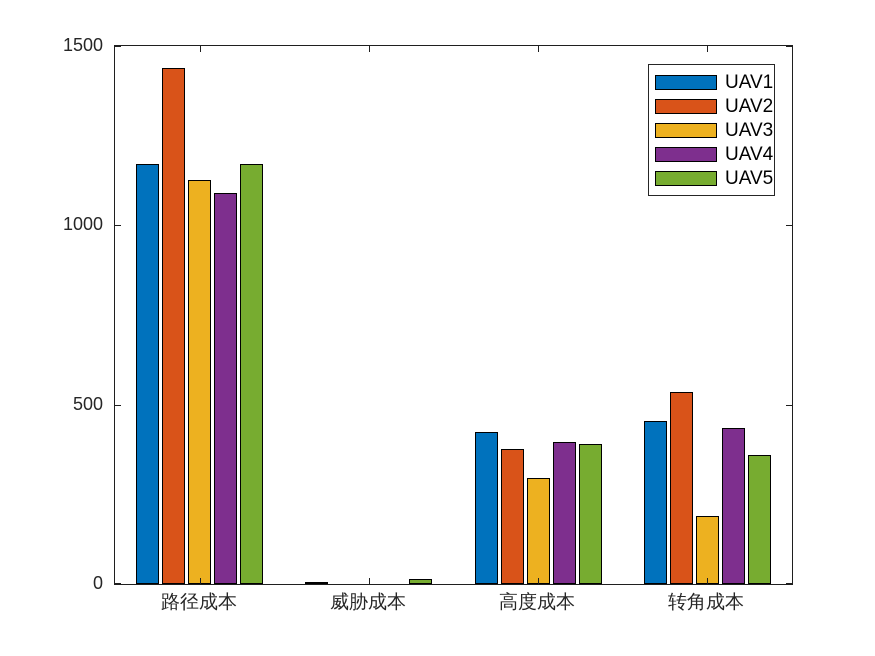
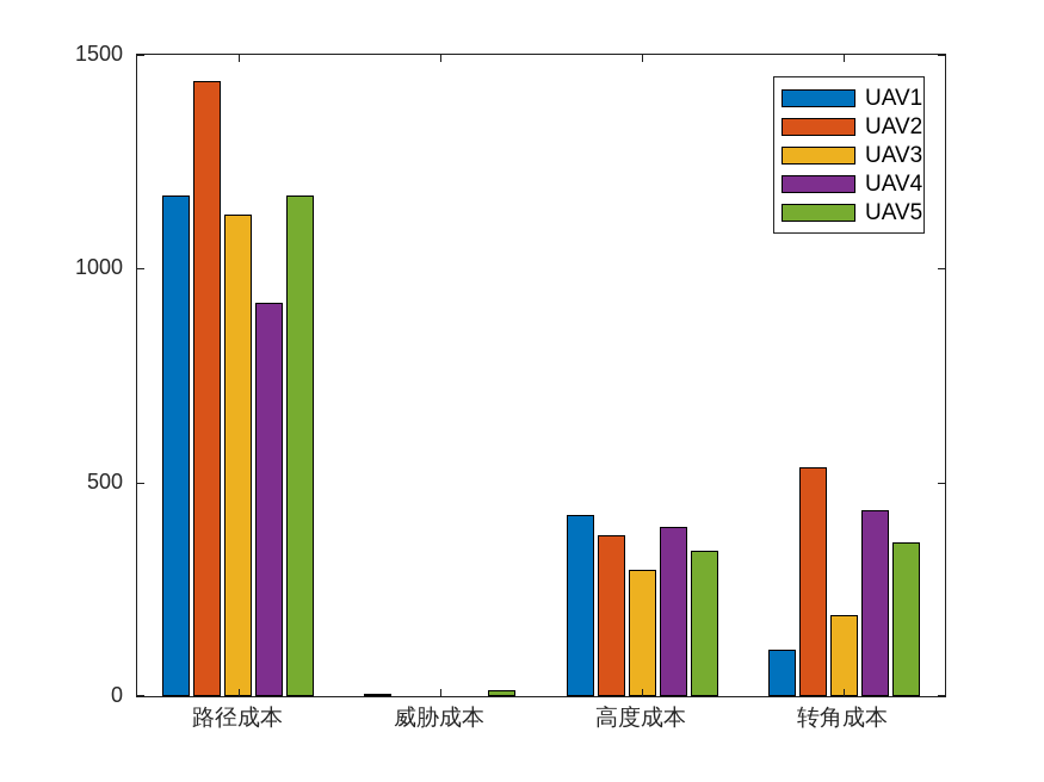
UAV4/路径成本: 1090 -> 920
UAV5/高度成本: 390 -> 340
UAV1/转角成本: 460 -> 110
